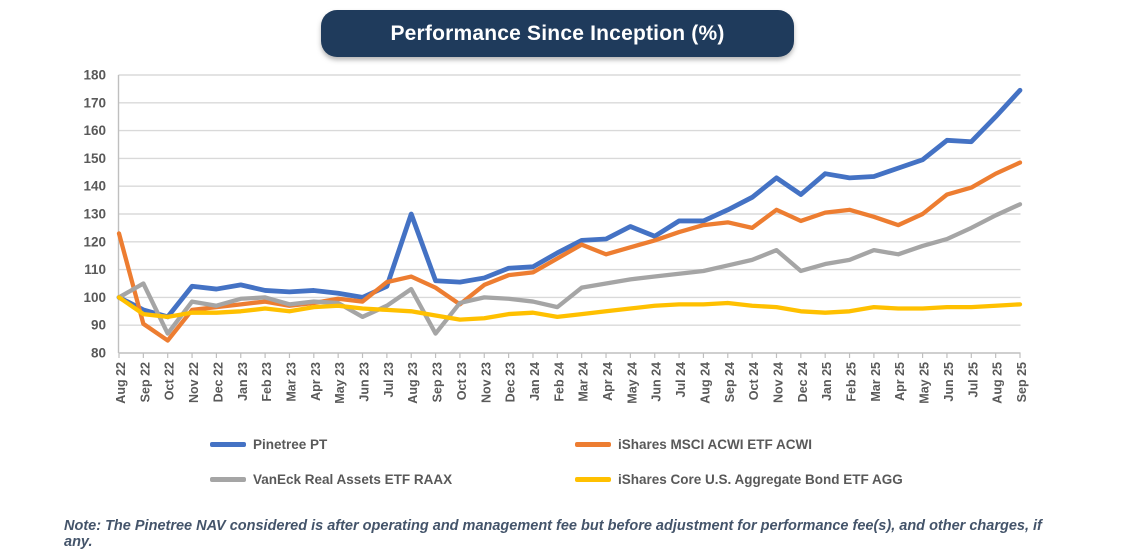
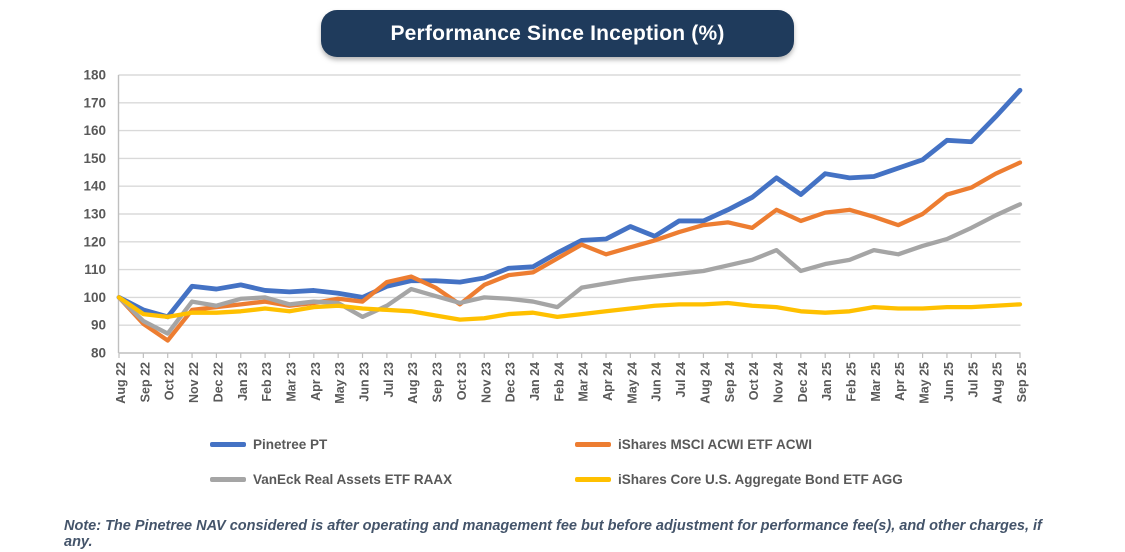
iShares MSCI ACWI ETF ACWI/Aug 22: 123 -> 100
VanEck Real Assets ETF RAAX/Sep 22: 105 -> 92
Pinetree PT/Aug 23: 130 -> 106
VanEck Real Assets ETF RAAX/Sep 23: 87 -> 100
